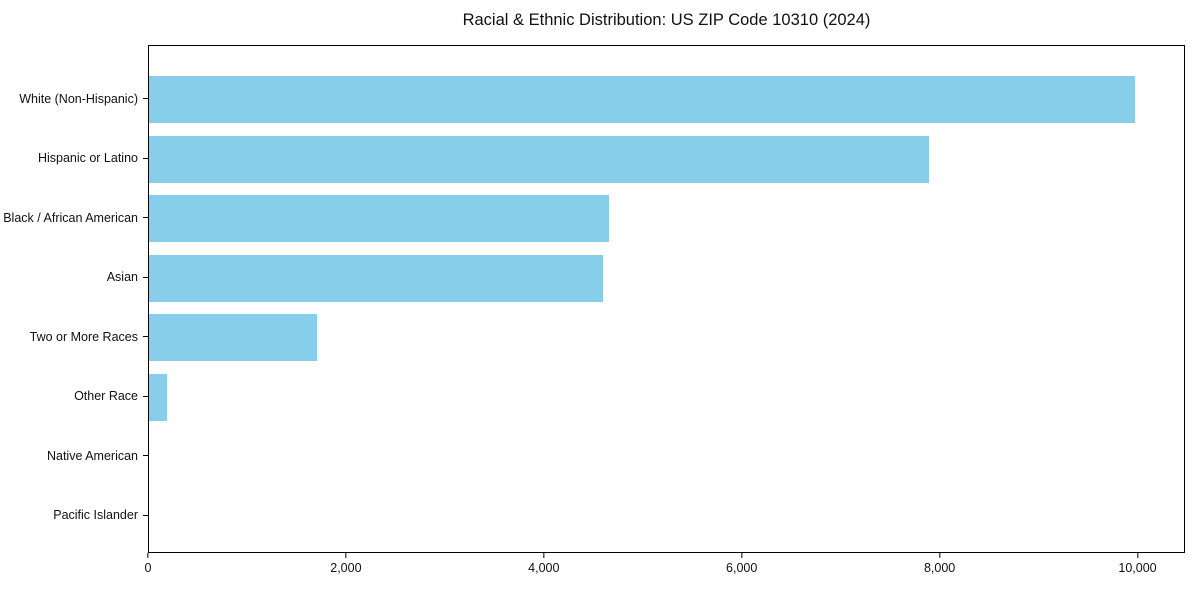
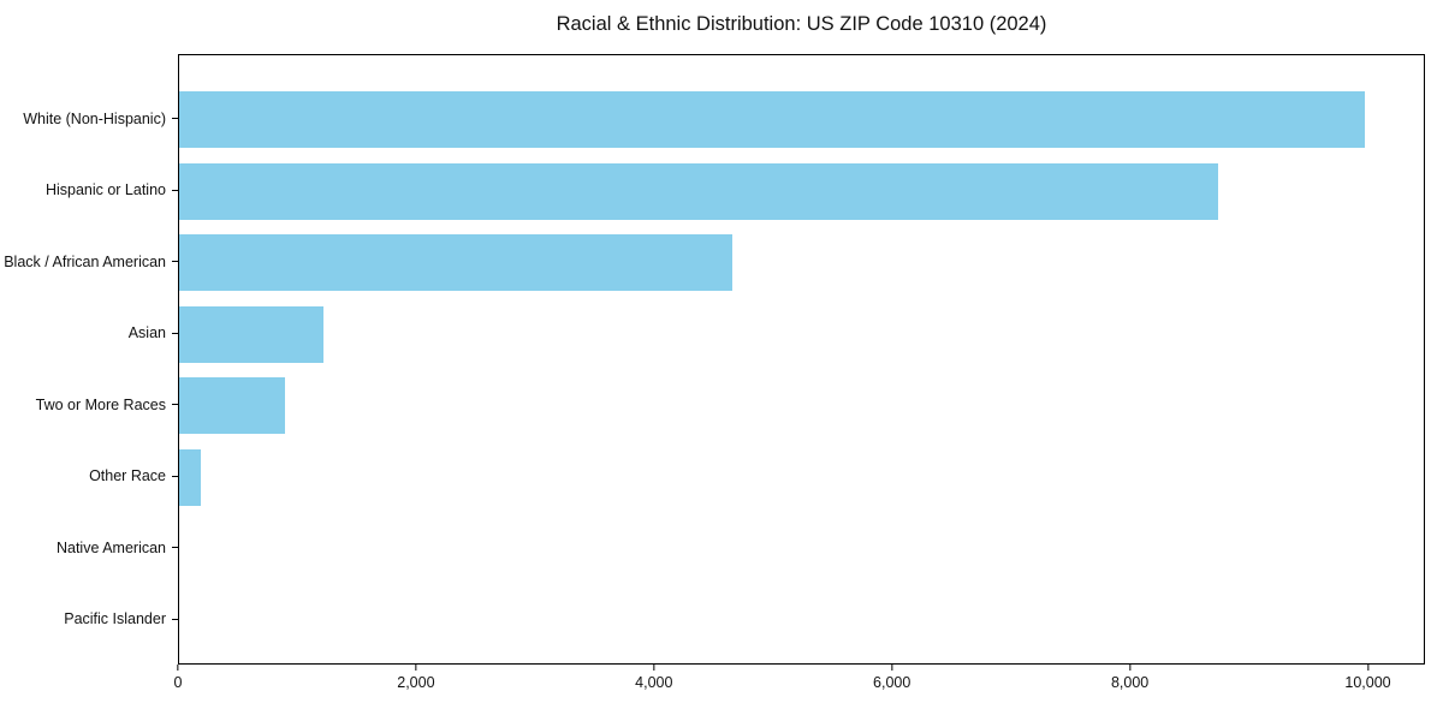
Hispanic or Latino: 7900 -> 8800
Asian: 4600 -> 1200
Two or More Races: 1700 -> 900
